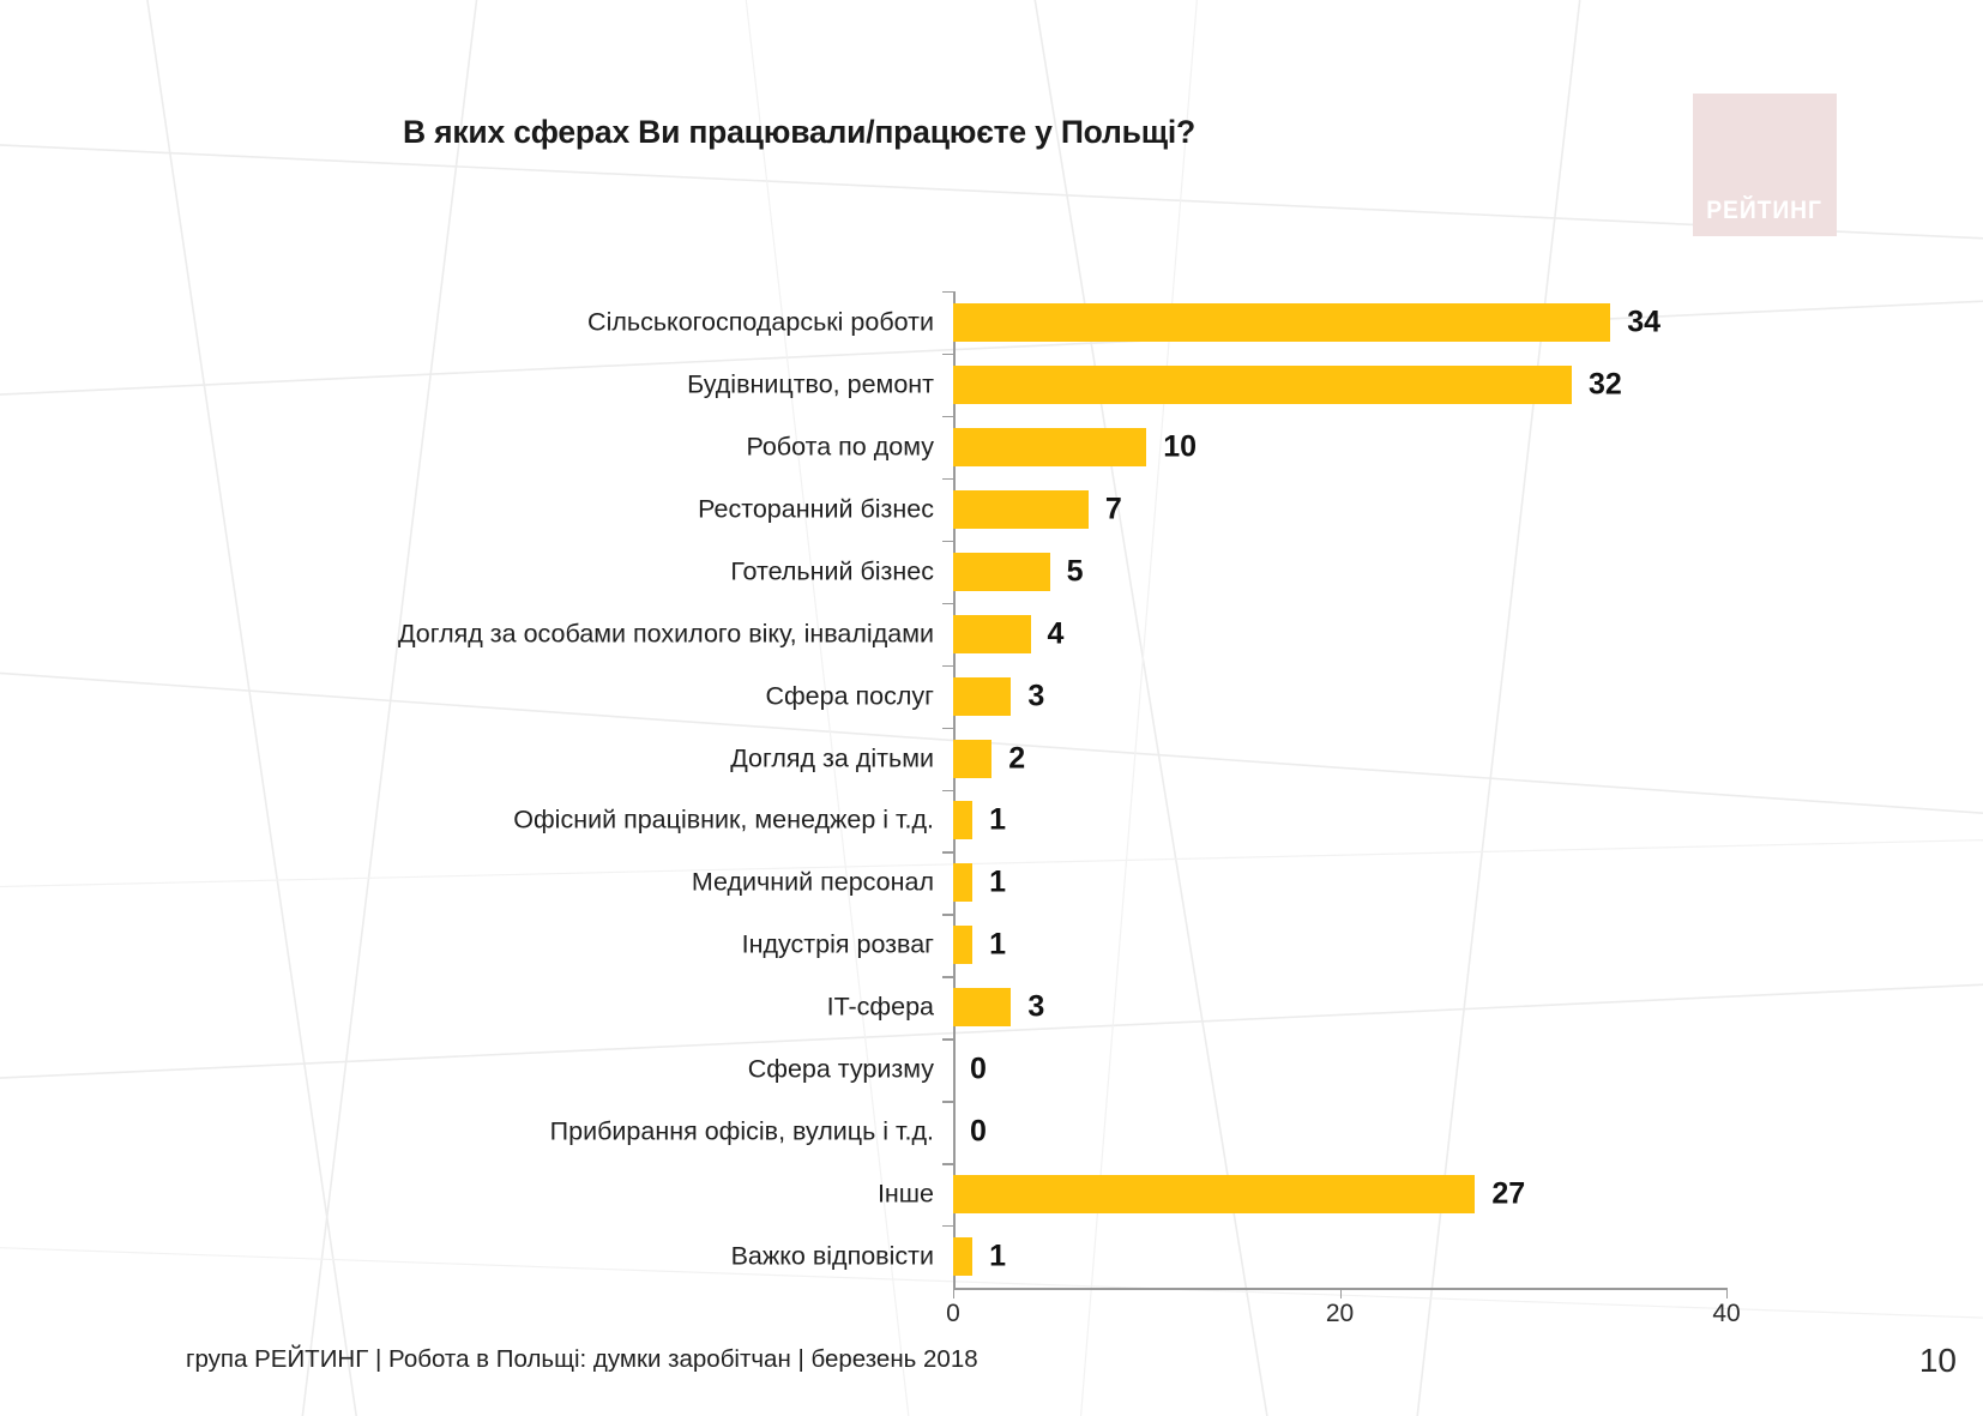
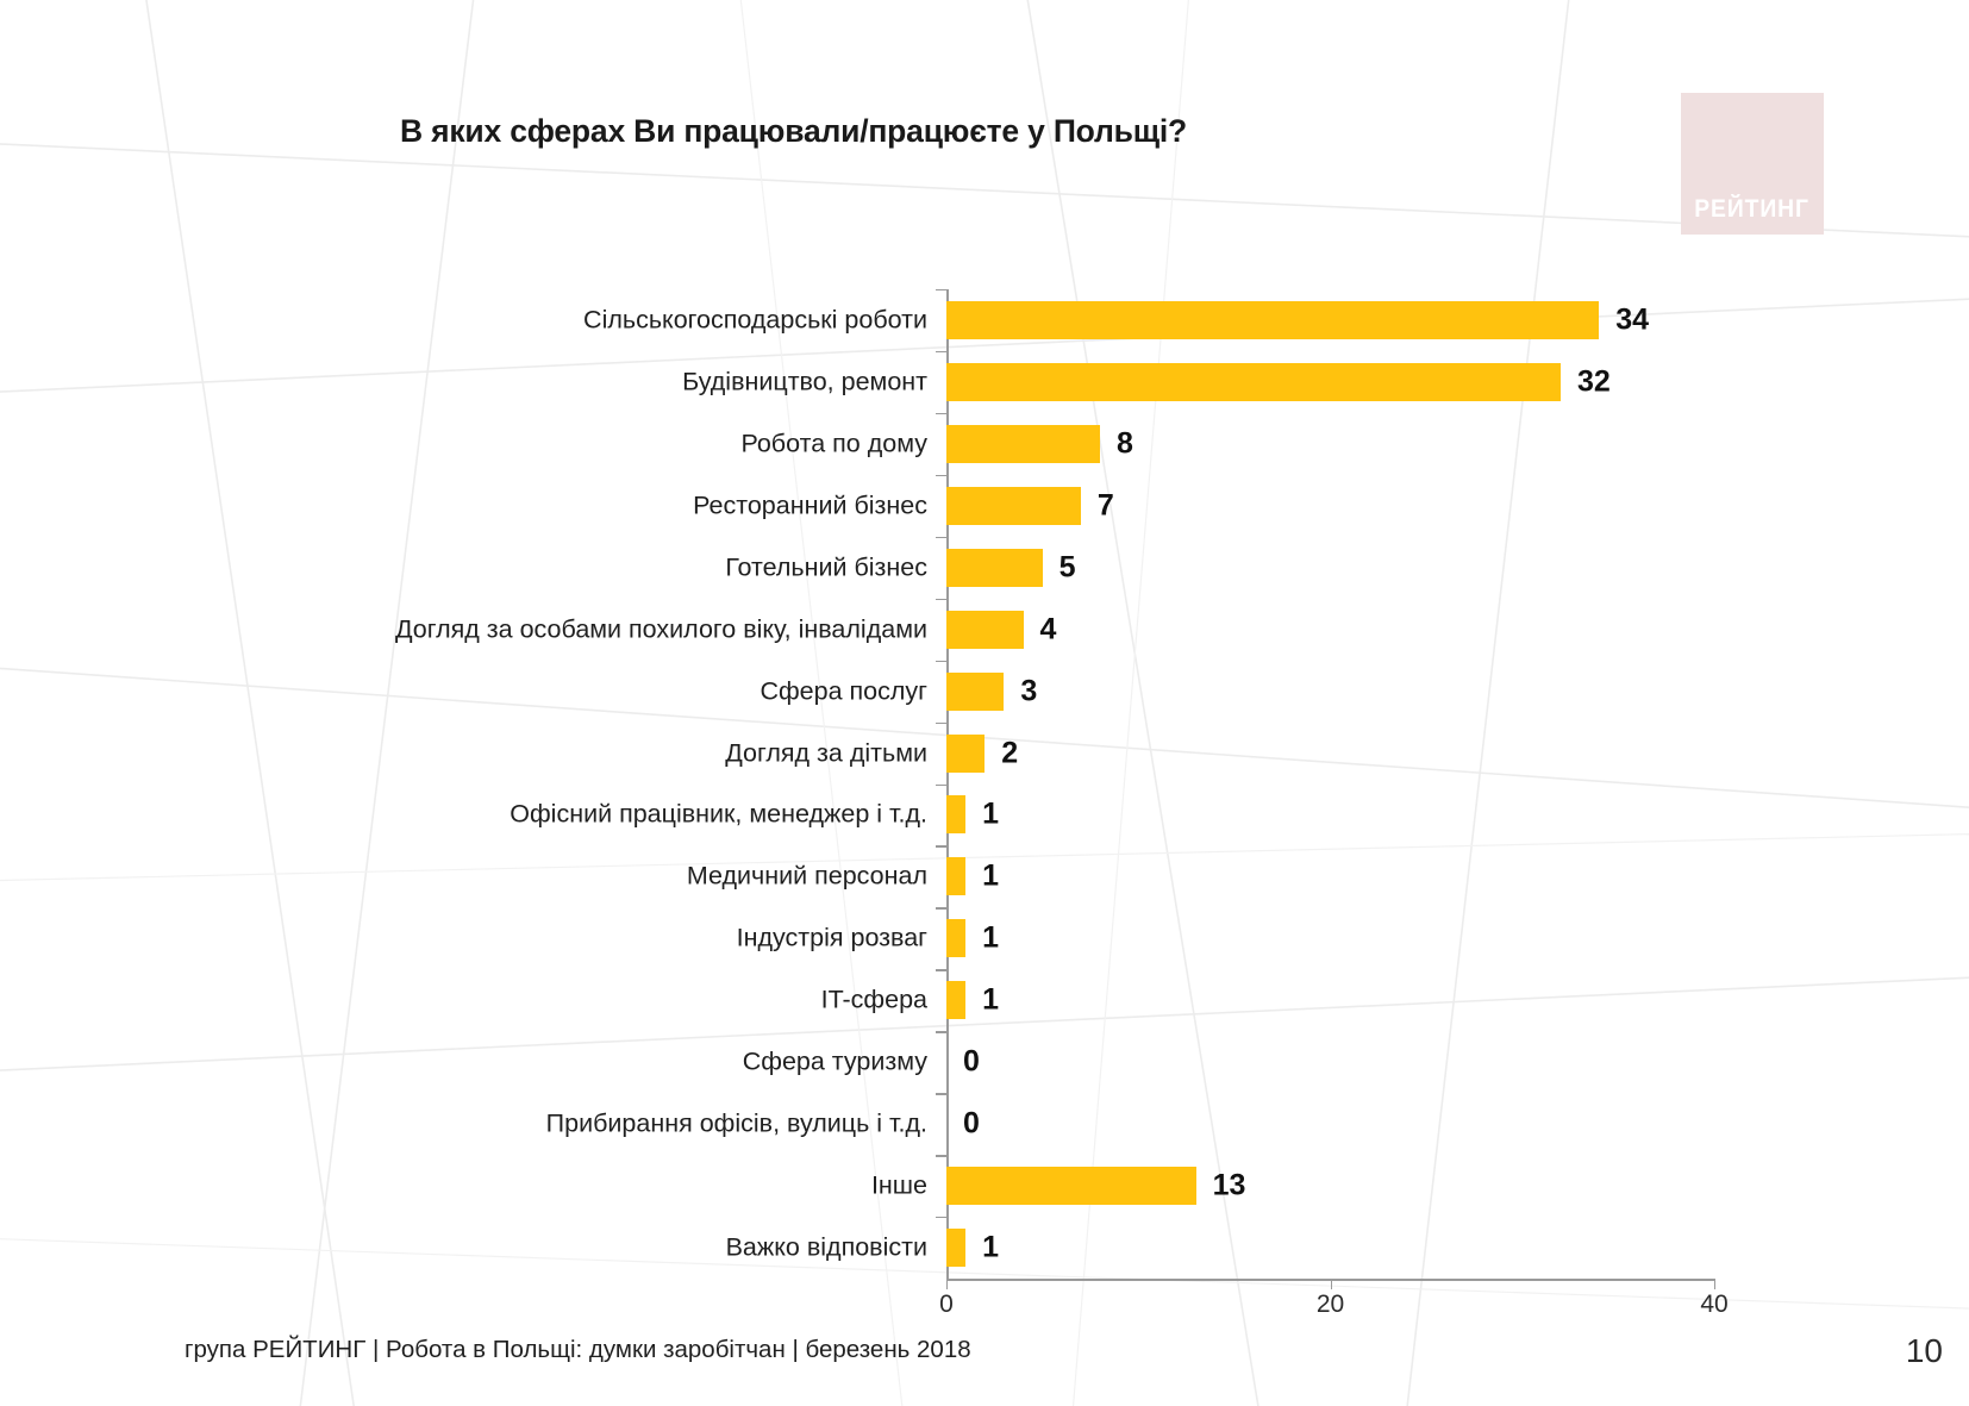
Робота по дому: 10 -> 8
IT-сфера: 3 -> 1
Інше: 27 -> 13
